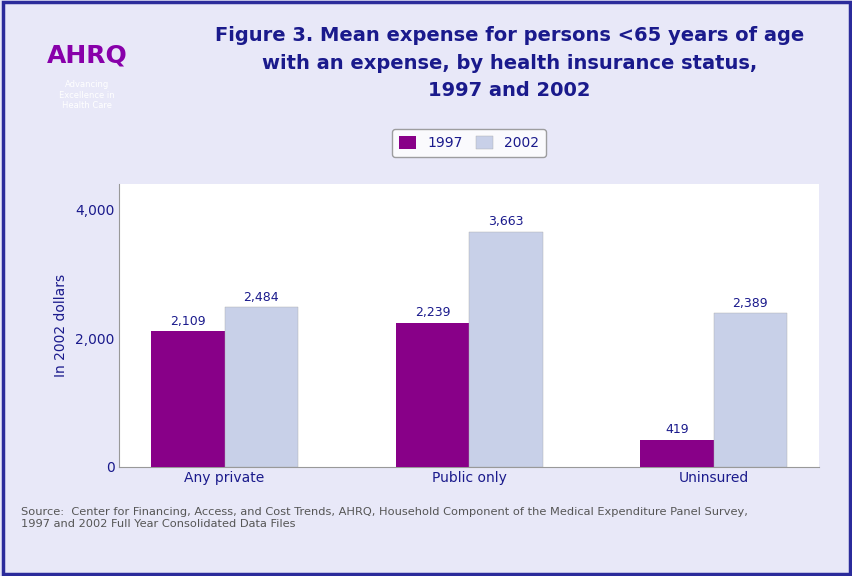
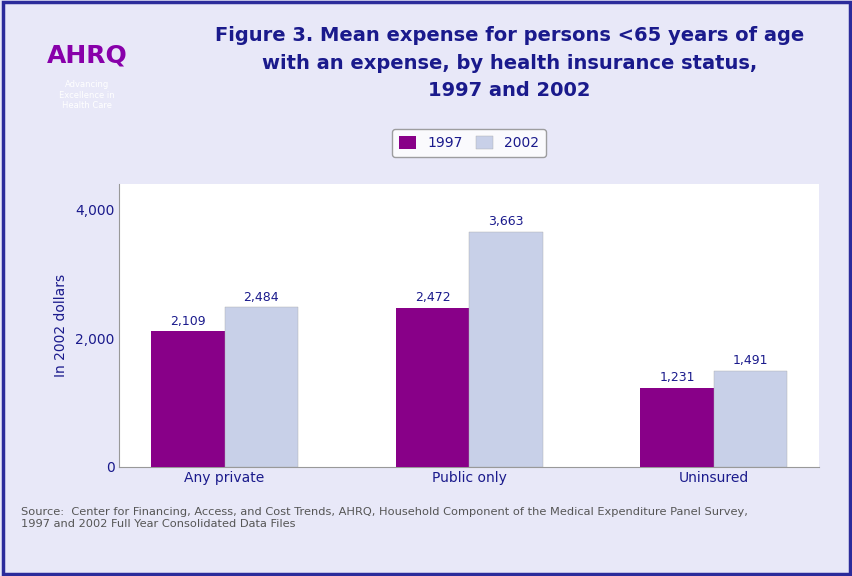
1997/Public only: 2,239 -> 2,472
1997/Uninsured: 419 -> 1,231
2002/Uninsured: 2,389 -> 1,491
